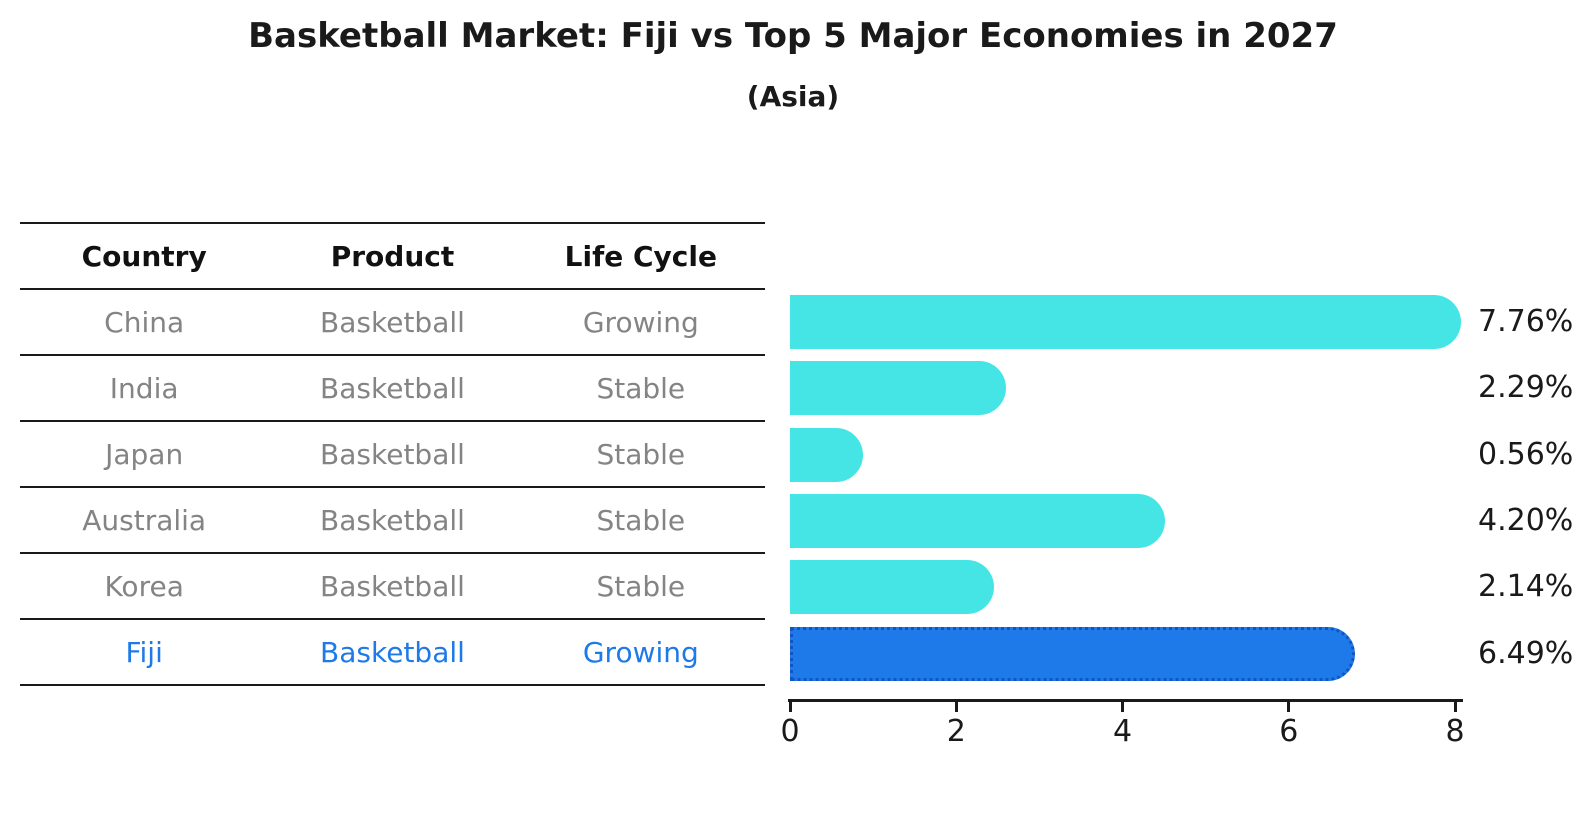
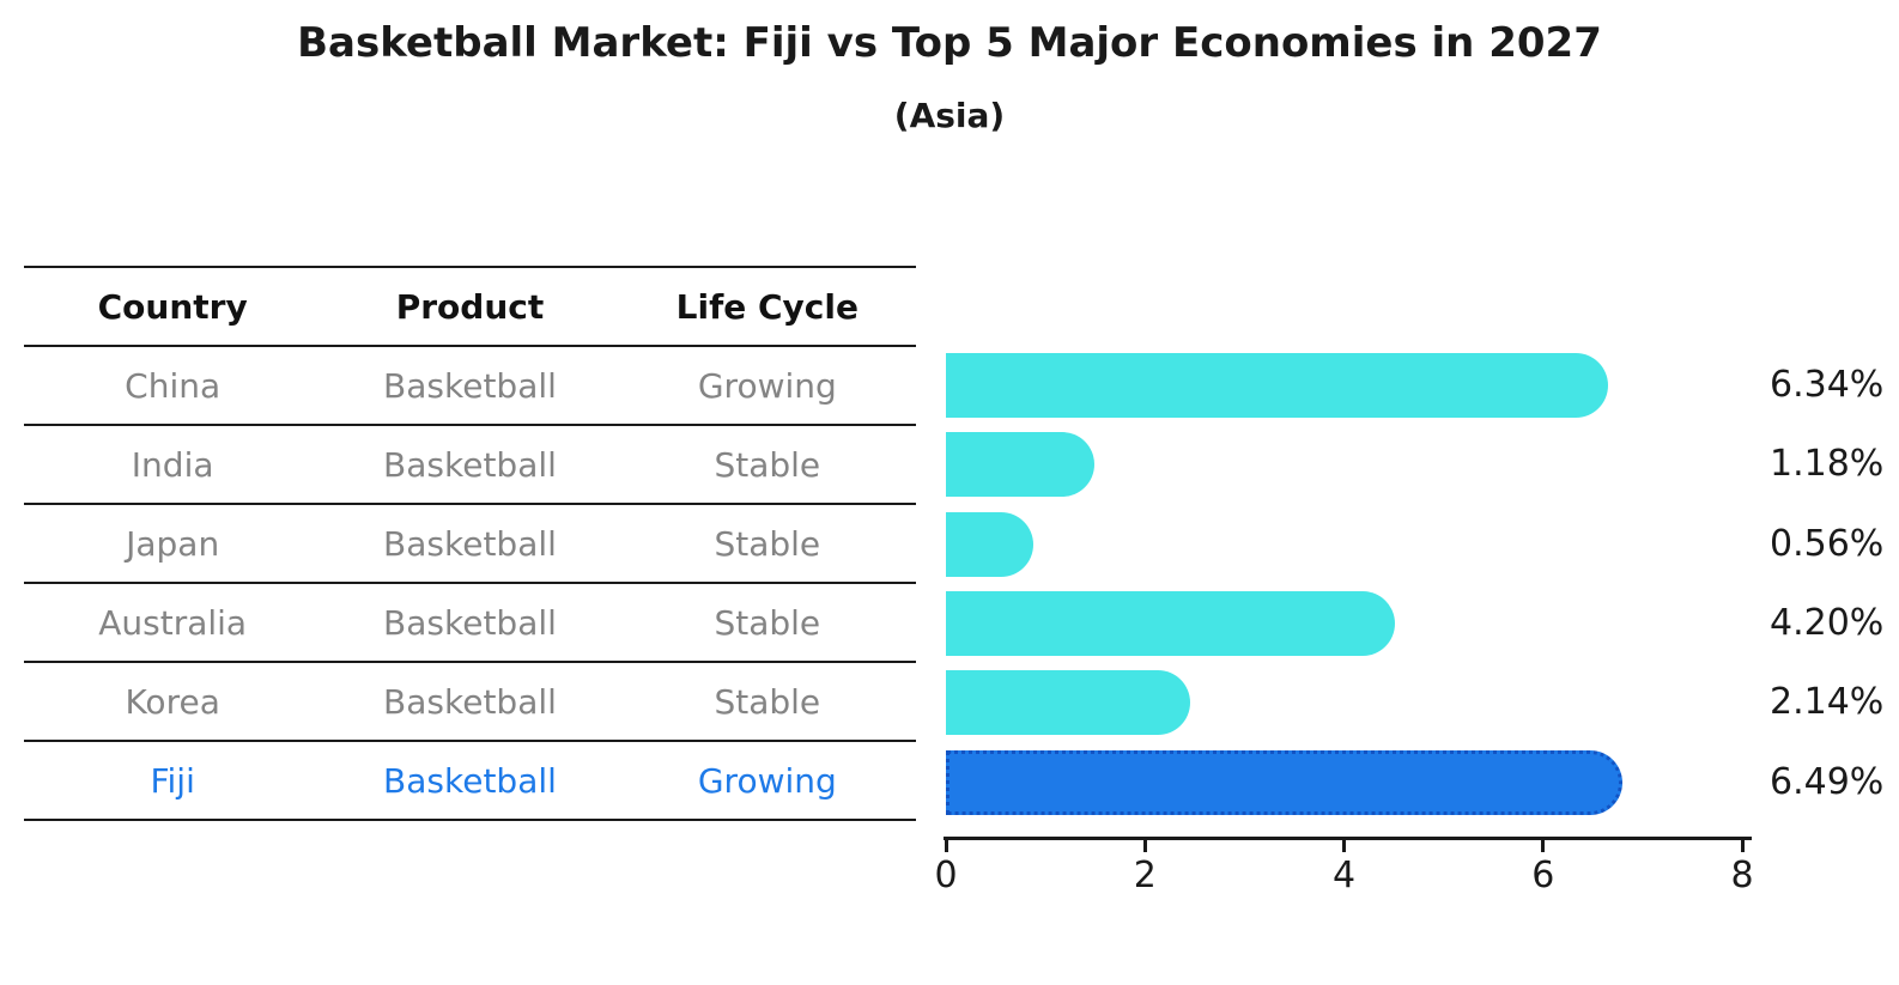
China: 7.76% -> 6.34%
India: 2.29% -> 1.18%
